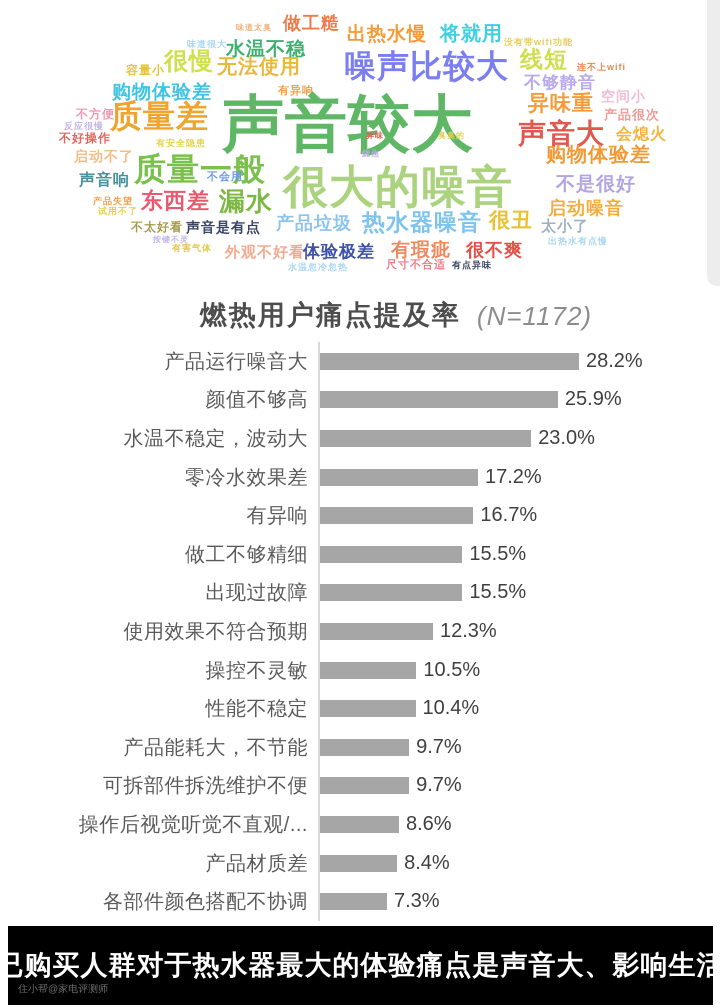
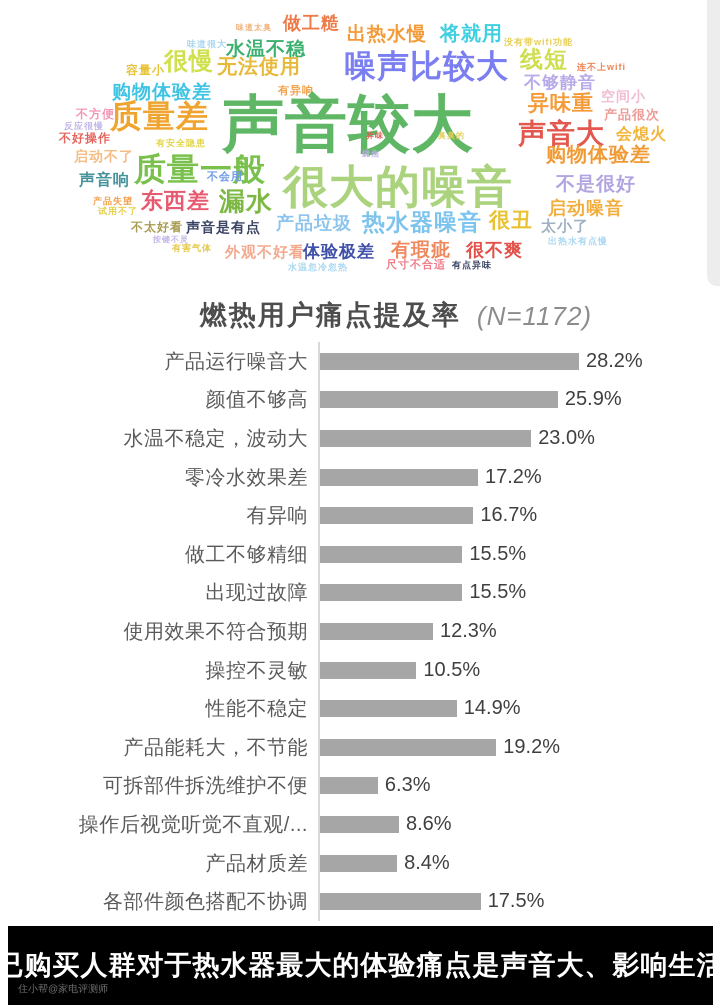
性能不稳定: 10.4% -> 14.9%
产品能耗大，不节能: 9.7% -> 19.2%
可拆部件拆洗维护不便: 9.7% -> 6.3%
各部件颜色搭配不协调: 7.3% -> 17.5%
